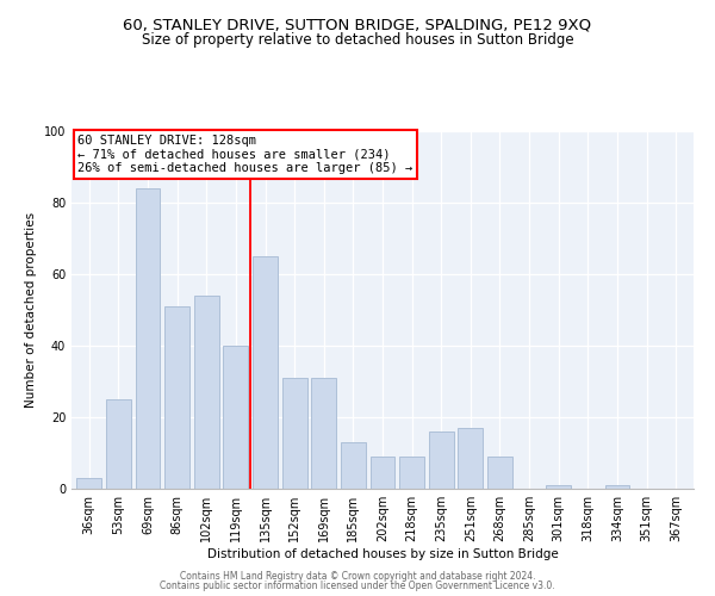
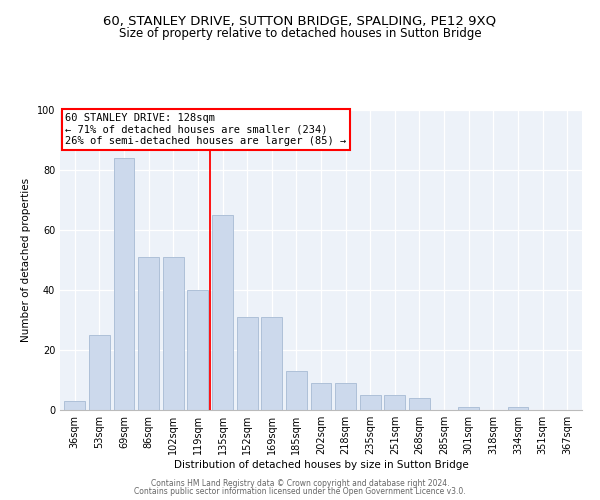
102sqm: 54 -> 51
235sqm: 16 -> 5
251sqm: 17 -> 5
268sqm: 9 -> 4
